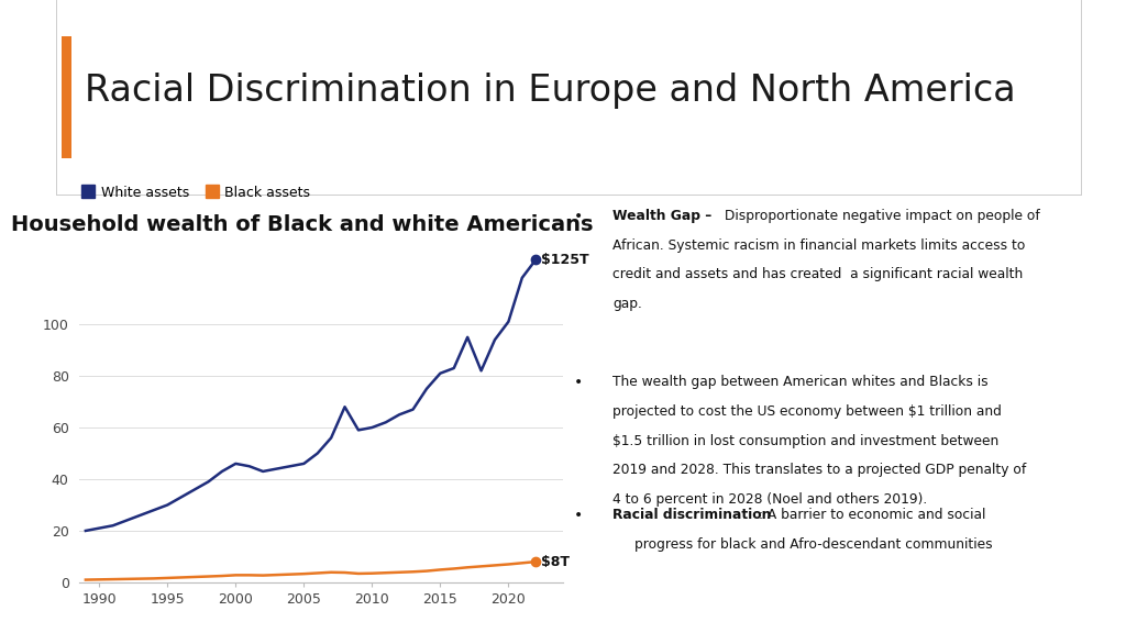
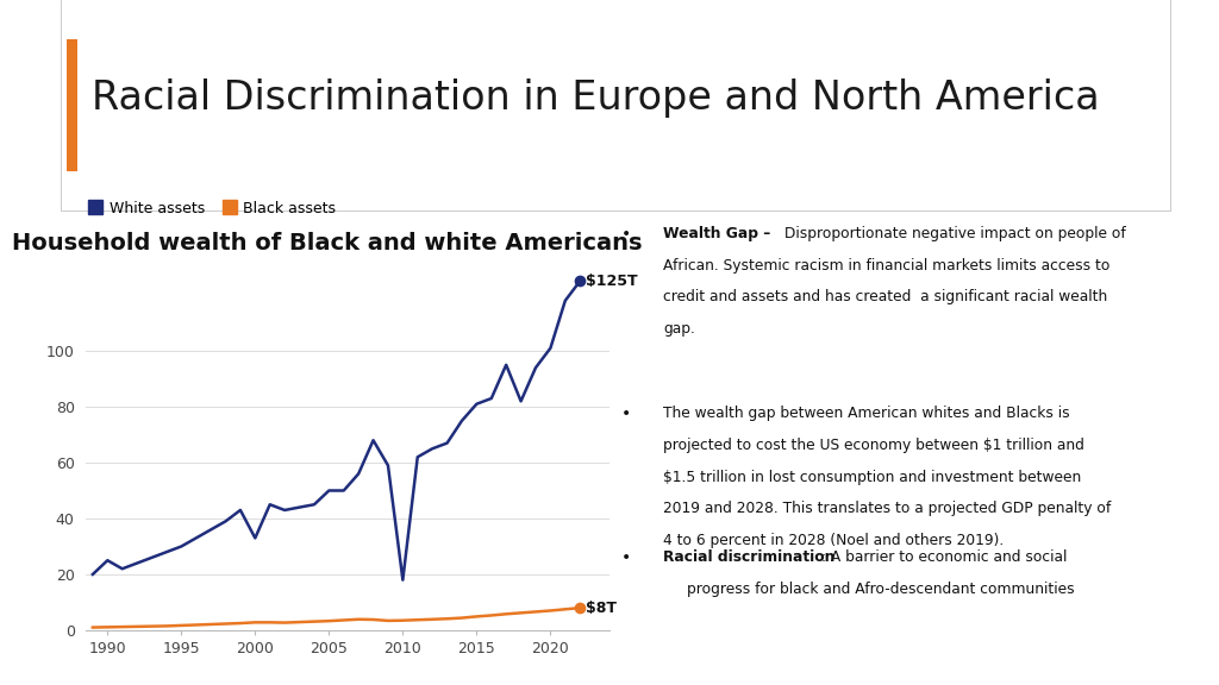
White assets/1990: 21 -> 25
White assets/2000: 46 -> 33
White assets/2005: 46 -> 50
White assets/2010: 60 -> 18
